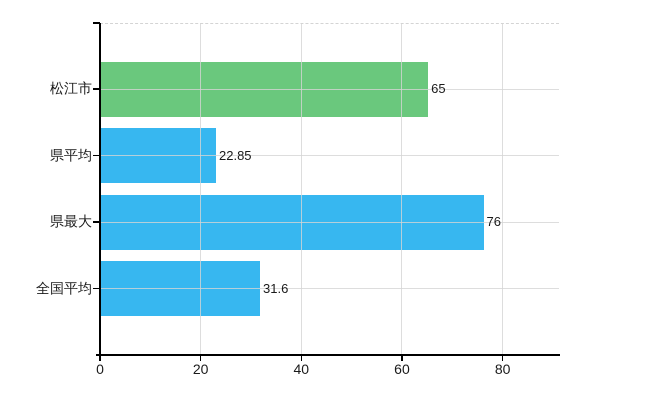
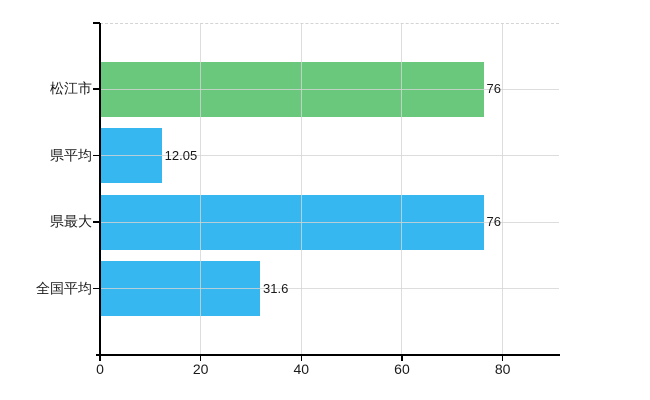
松江市: 65 -> 76
県平均: 22.85 -> 12.05
